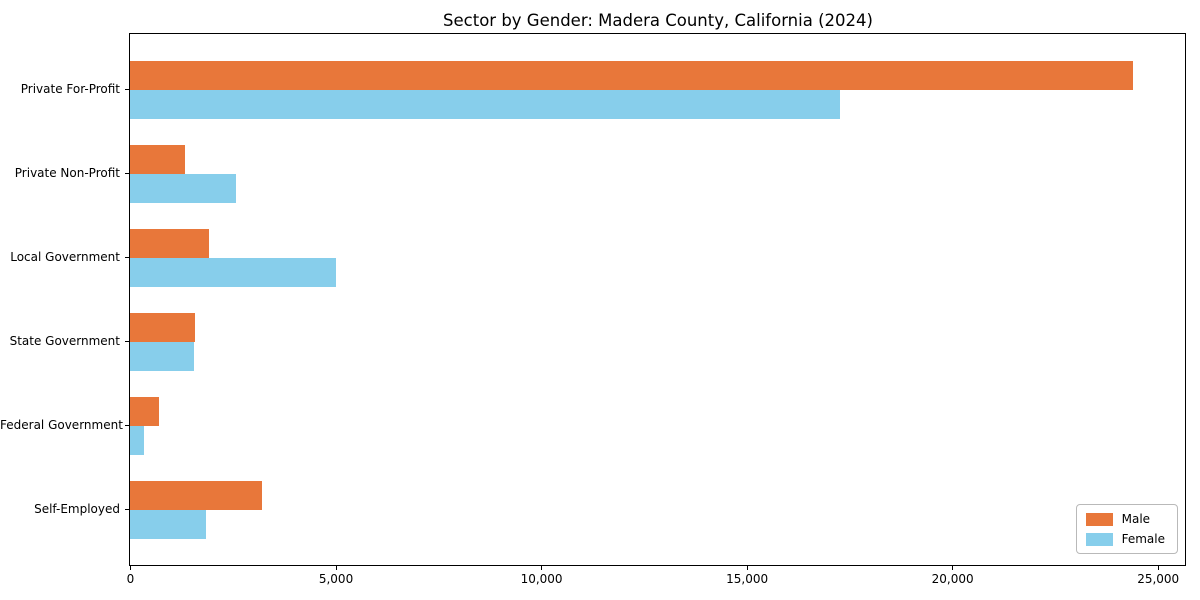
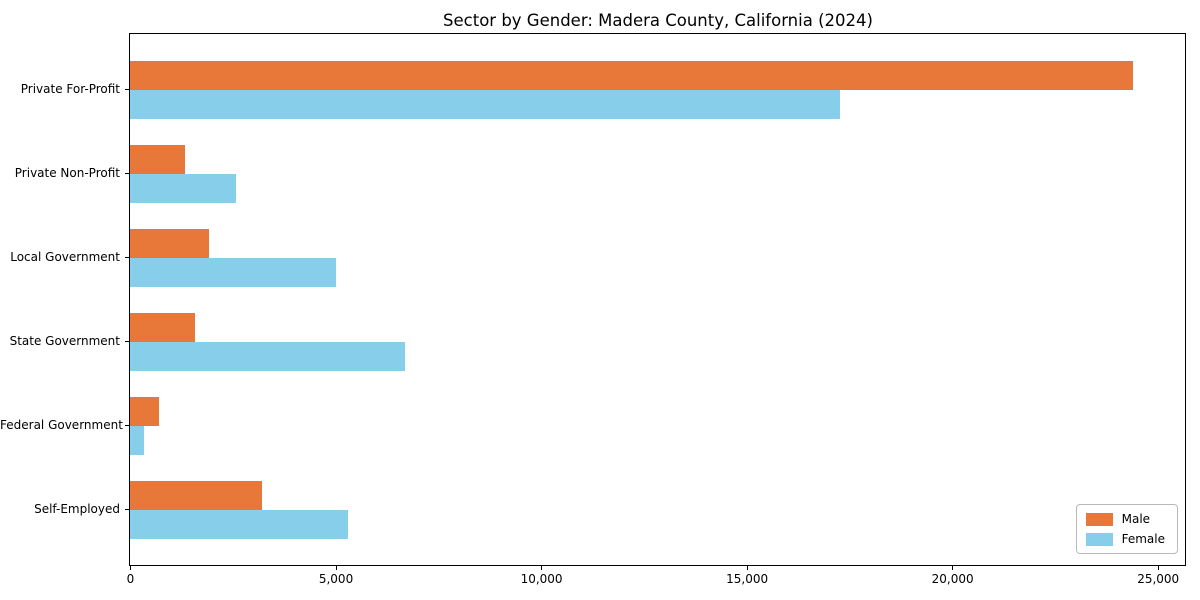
Female/State Government: 1600 -> 6700
Female/Self-Employed: 1800 -> 5300
